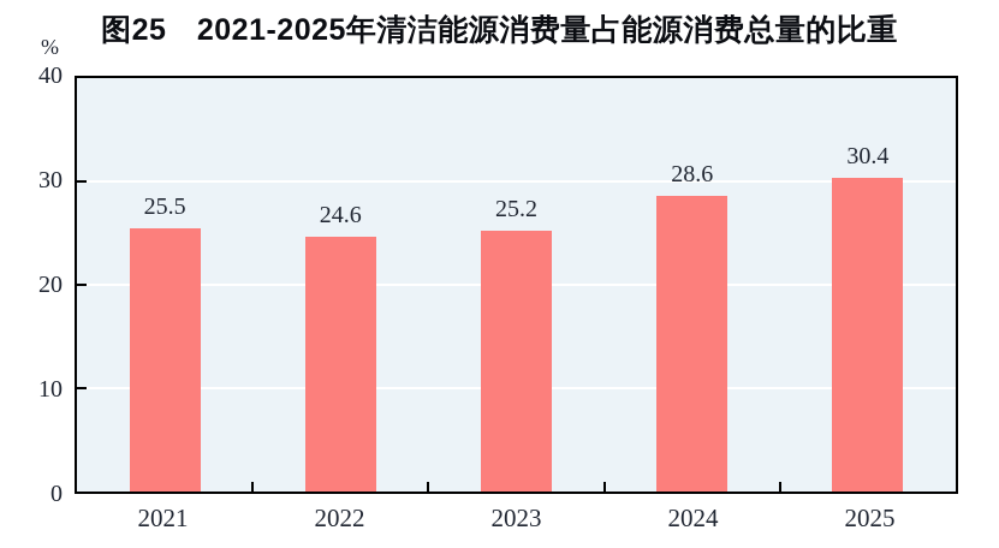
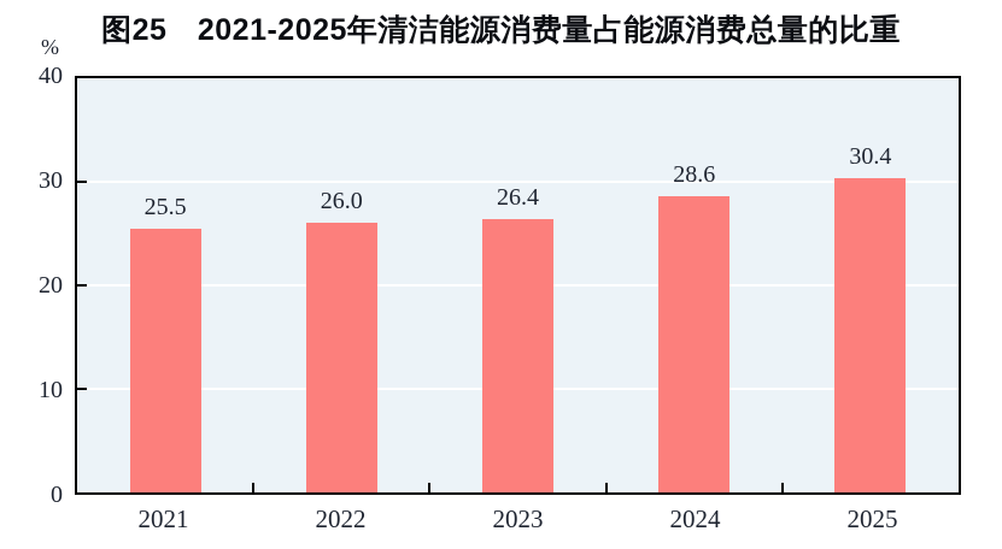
2022: 24.6 -> 26.0
2023: 25.2 -> 26.4
